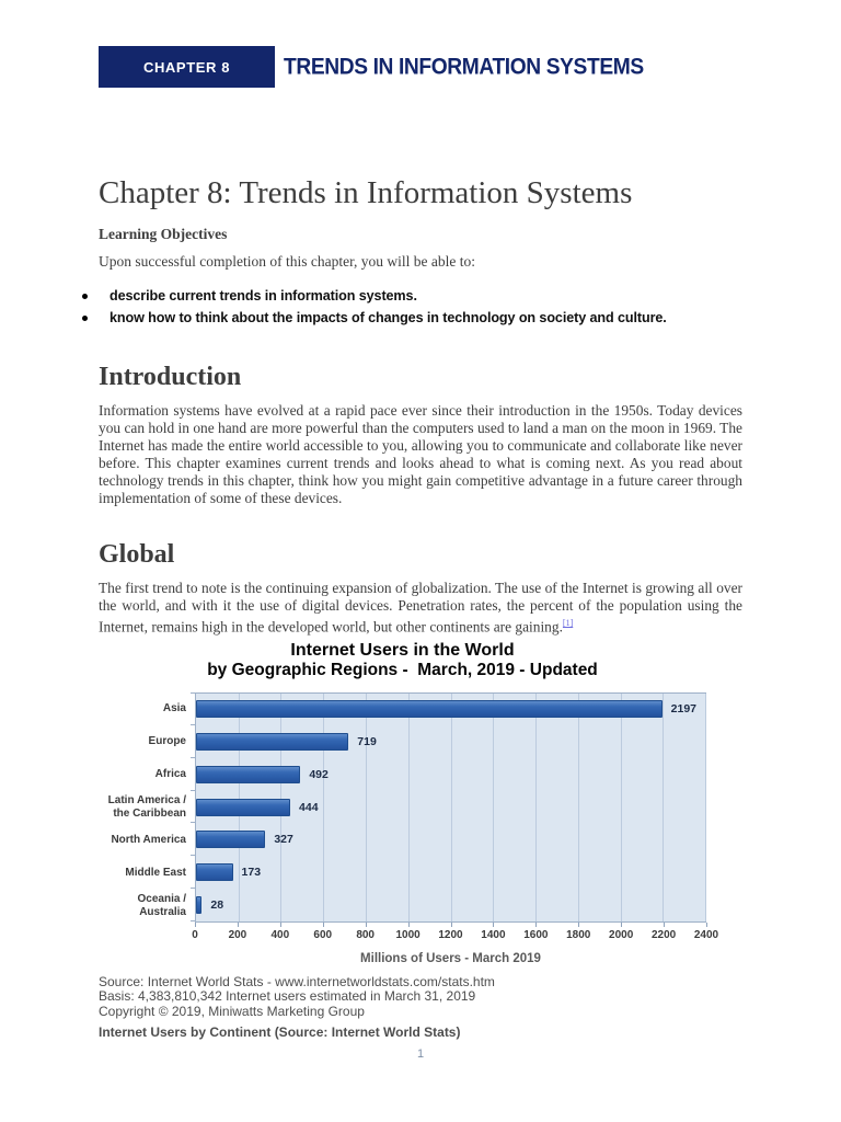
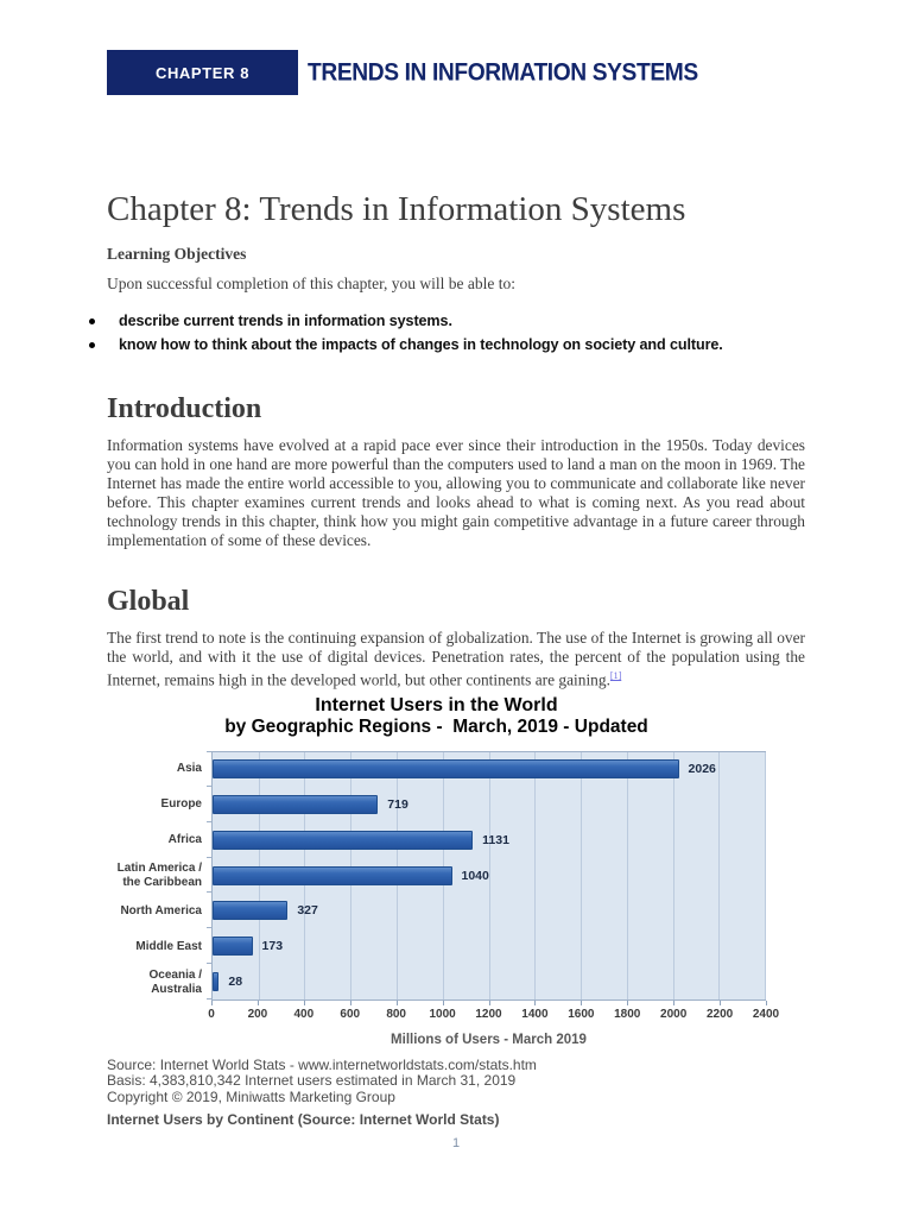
Asia: 2197 -> 2026
Africa: 492 -> 1131
Latin America / the Caribbean: 444 -> 1040
